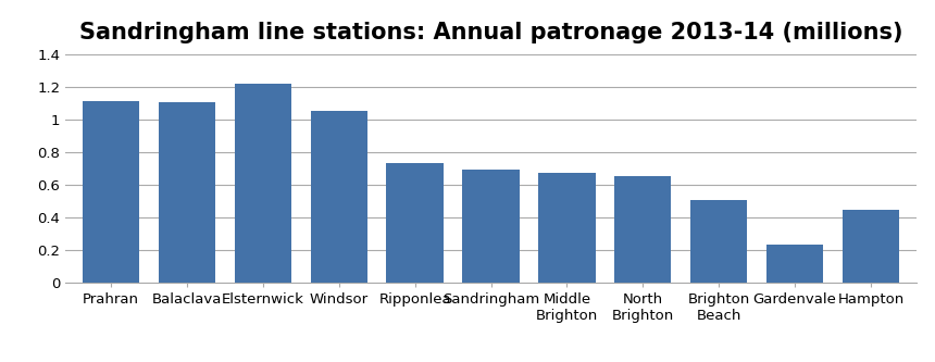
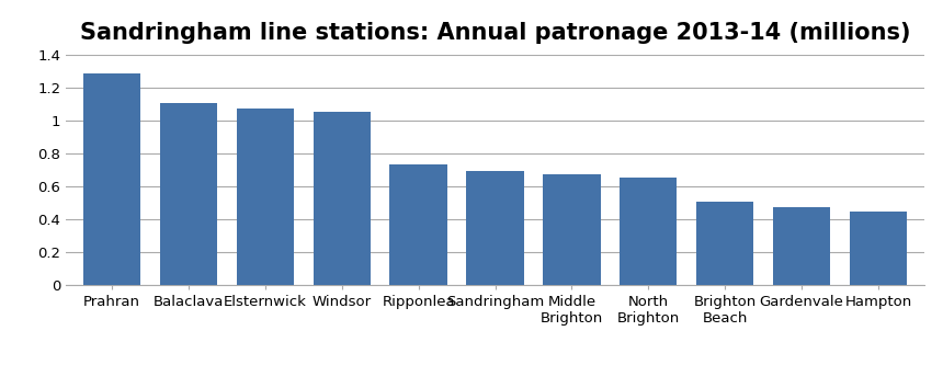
Prahran: 1.11 -> 1.28
Elsternwick: 1.22 -> 1.07
Gardenvale: 0.23 -> 0.47
